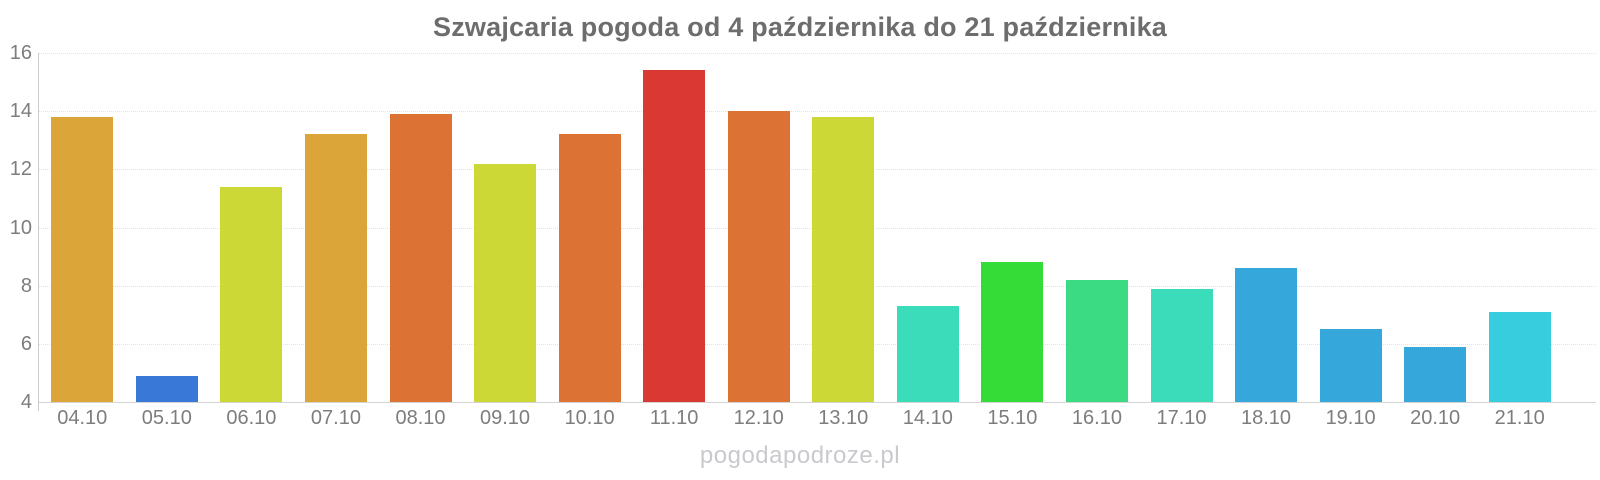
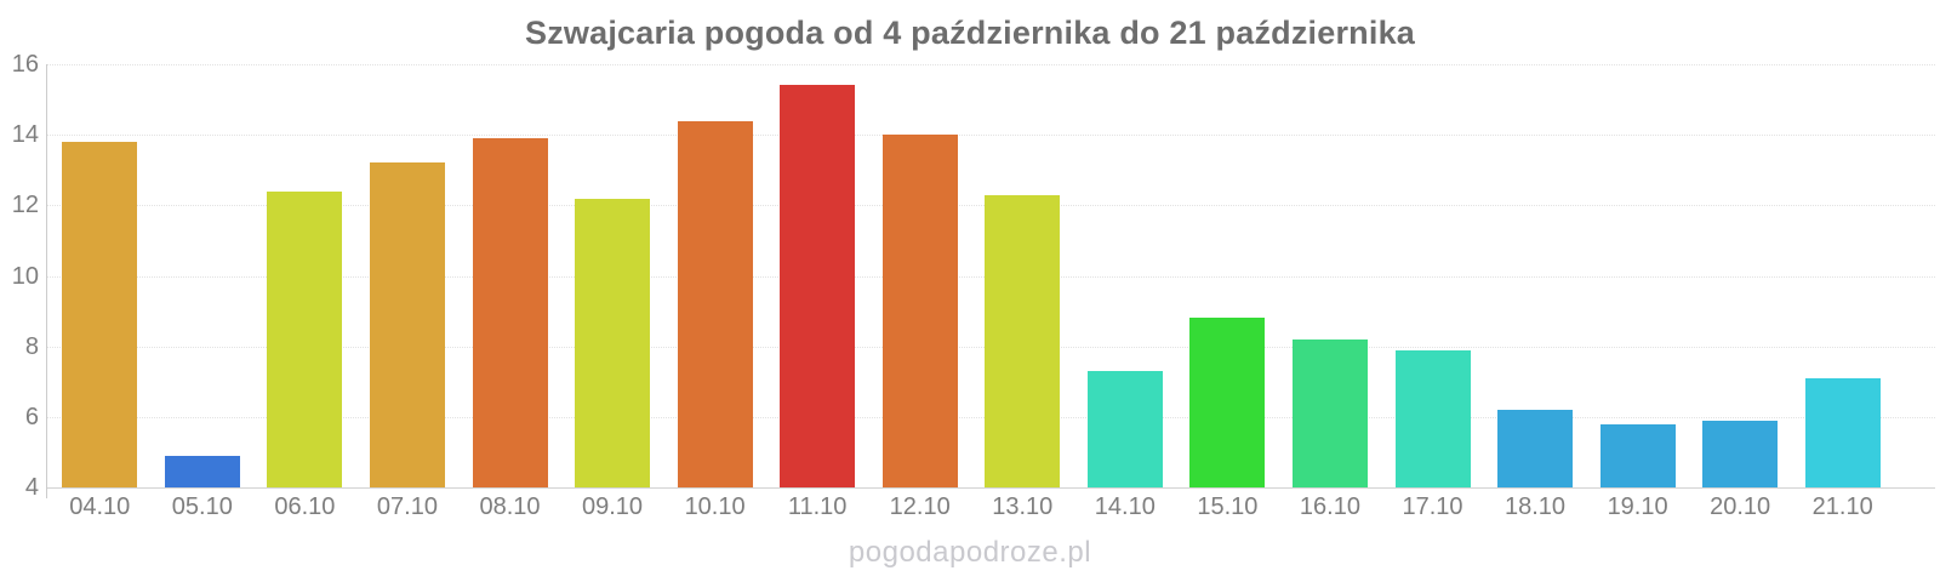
06.10: 11.4 -> 12.4
10.10: 13.2 -> 14.4
13.10: 13.8 -> 12.3
18.10: 8.6 -> 6.2
19.10: 6.5 -> 5.8
